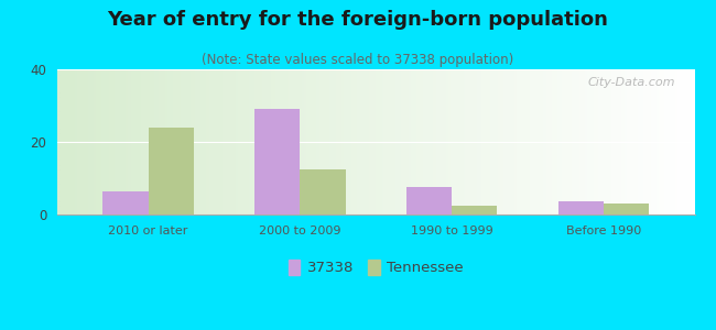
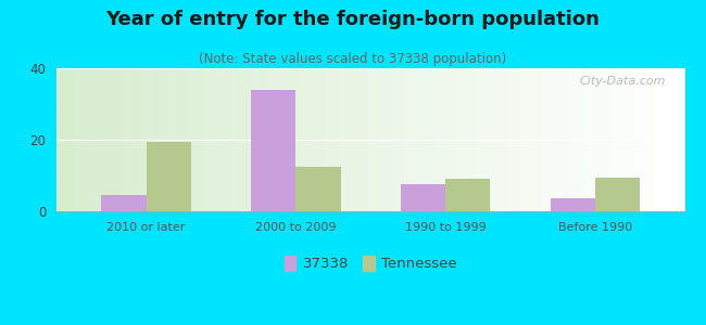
37338/2010 or later: 6.5 -> 4.5
Tennessee/2010 or later: 24.0 -> 19.5
37338/2000 to 2009: 29.0 -> 34.0
Tennessee/1990 to 1999: 2.5 -> 9.0
Tennessee/Before 1990: 3.0 -> 9.5
